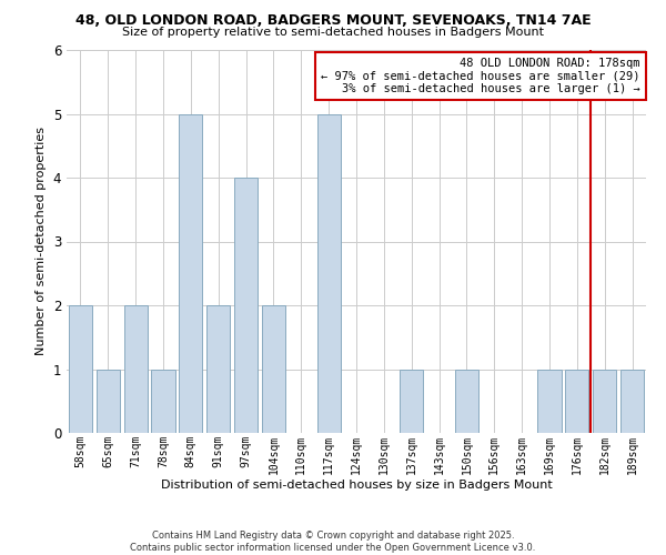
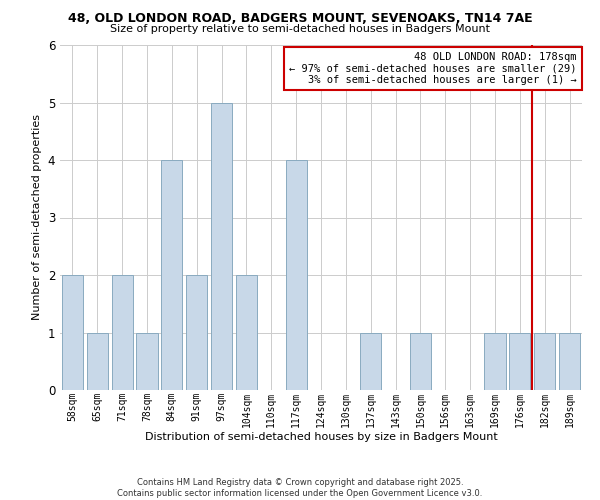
84sqm: 5 -> 4
97sqm: 4 -> 5
117sqm: 5 -> 4
